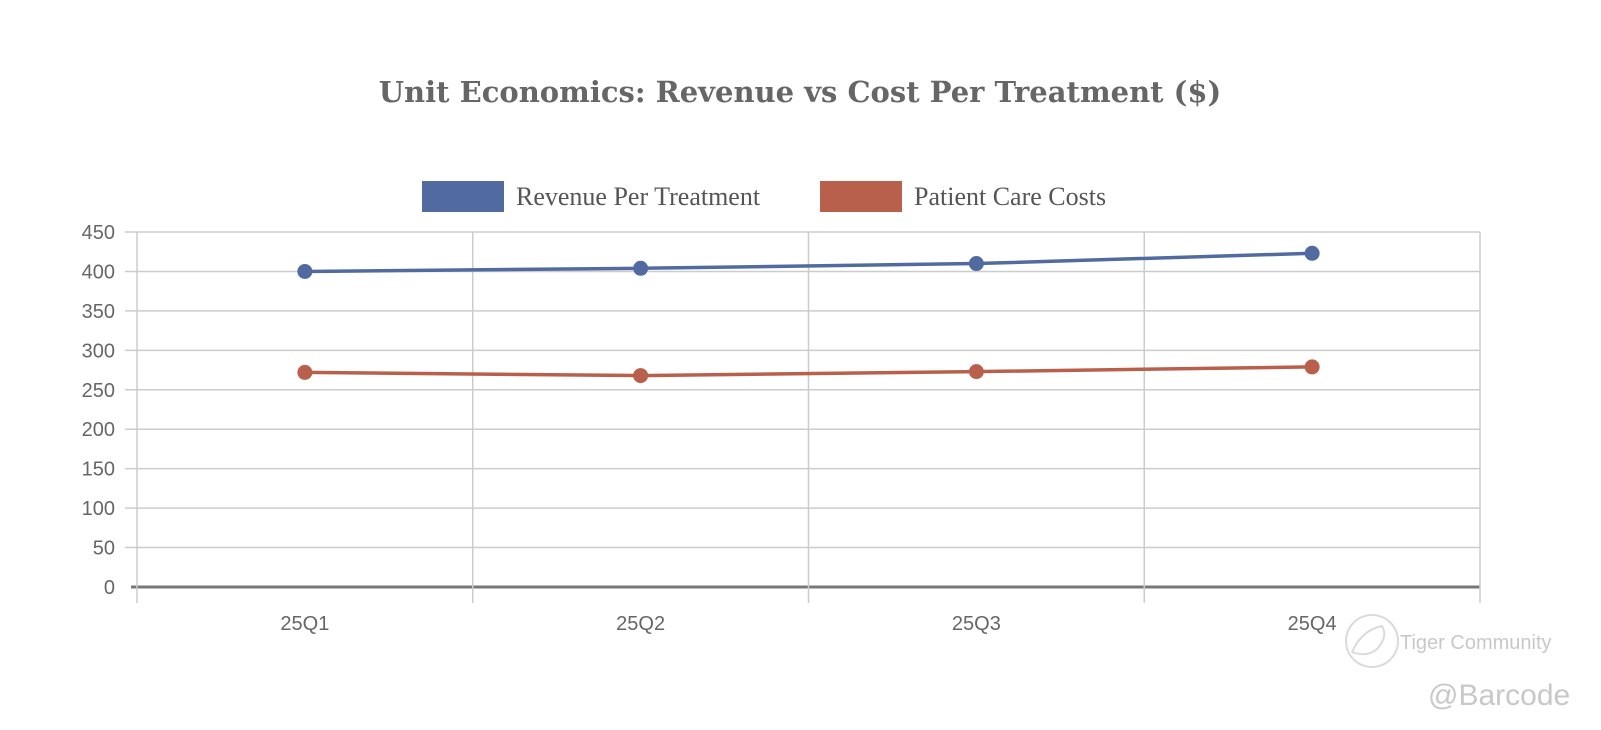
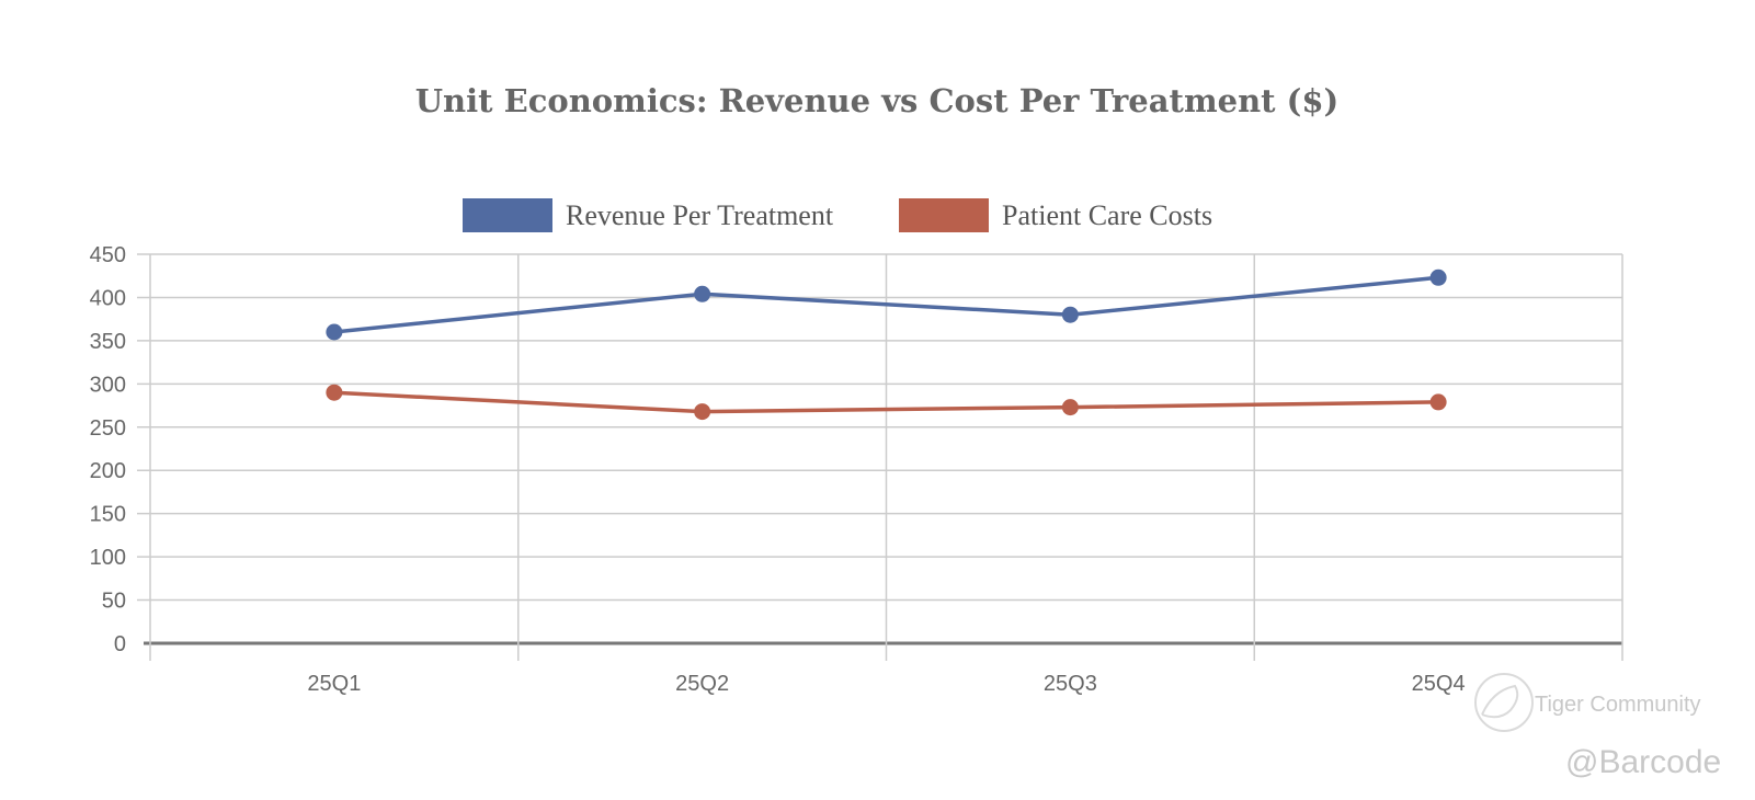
Revenue Per Treatment/25Q1: 400 -> 360
Patient Care Costs/25Q1: 270 -> 290
Revenue Per Treatment/25Q3: 410 -> 380
